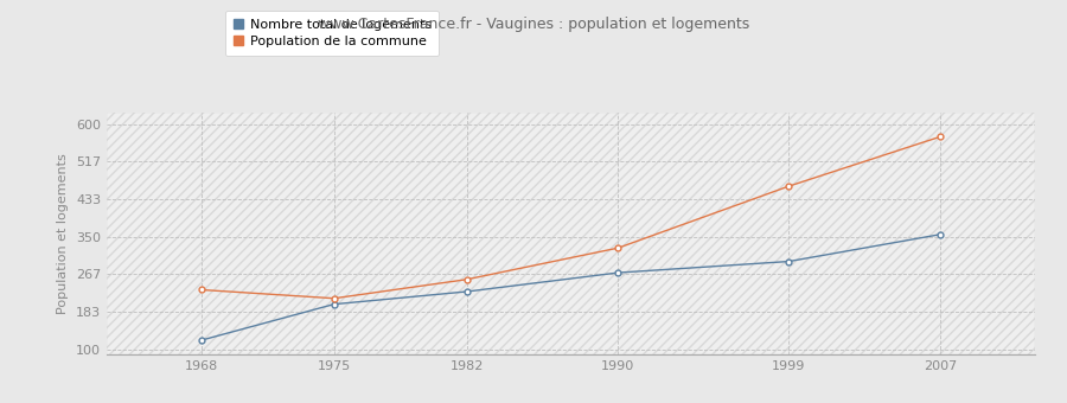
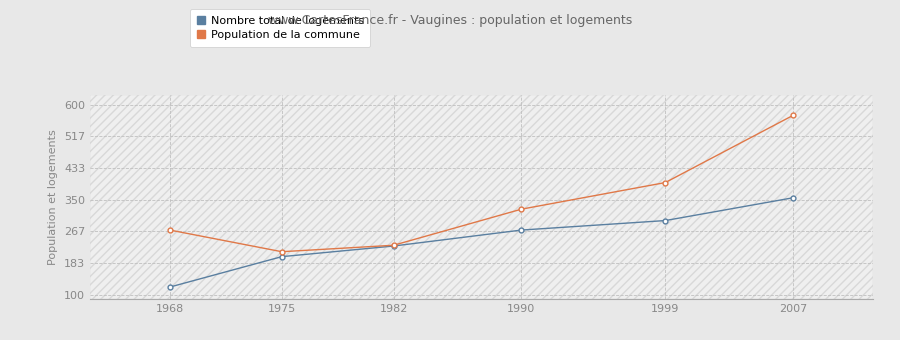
Population de la commune/1968: 232 -> 270
Population de la commune/1982: 255 -> 230
Population de la commune/1999: 462 -> 395
